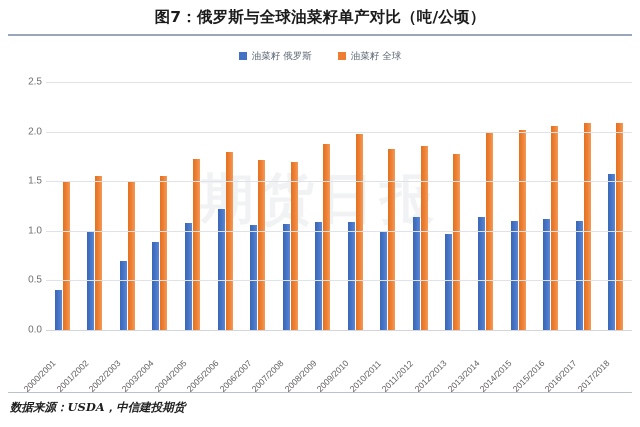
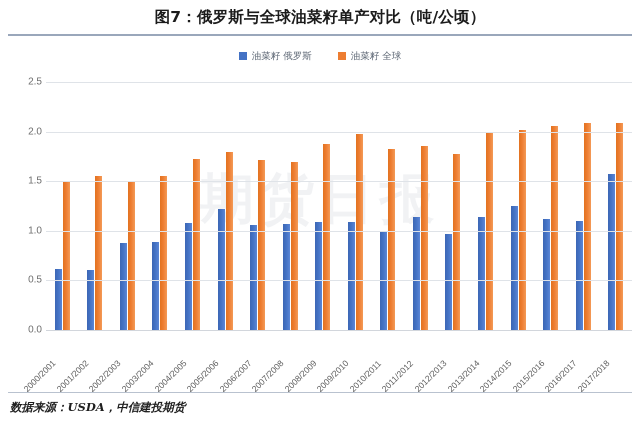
油菜籽 俄罗斯/2000/2001: 0.4 -> 0.6
油菜籽 俄罗斯/2001/2002: 1.0 -> 0.6
油菜籽 俄罗斯/2002/2003: 0.7 -> 0.9
油菜籽 俄罗斯/2014/2015: 1.1 -> 1.2
